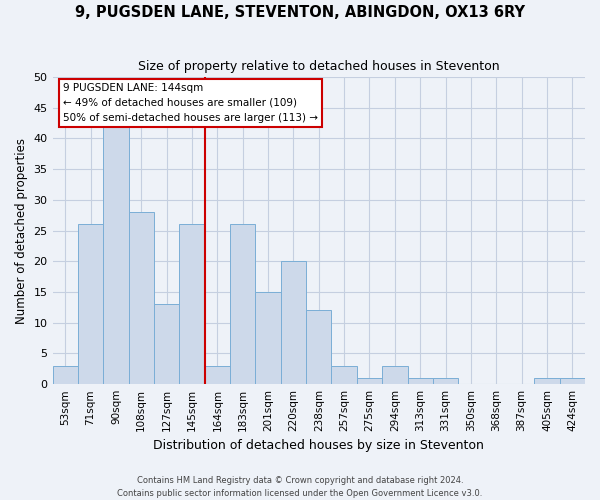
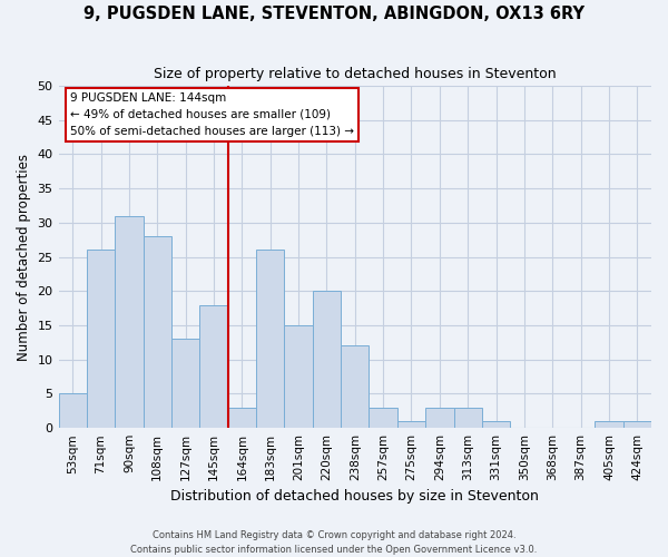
53sqm: 3 -> 5
90sqm: 42 -> 31
145sqm: 26 -> 18
313sqm: 1 -> 3
